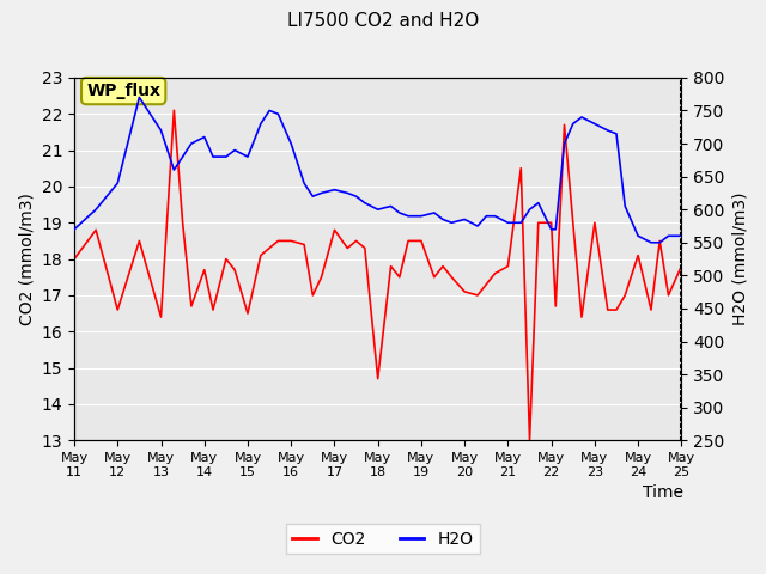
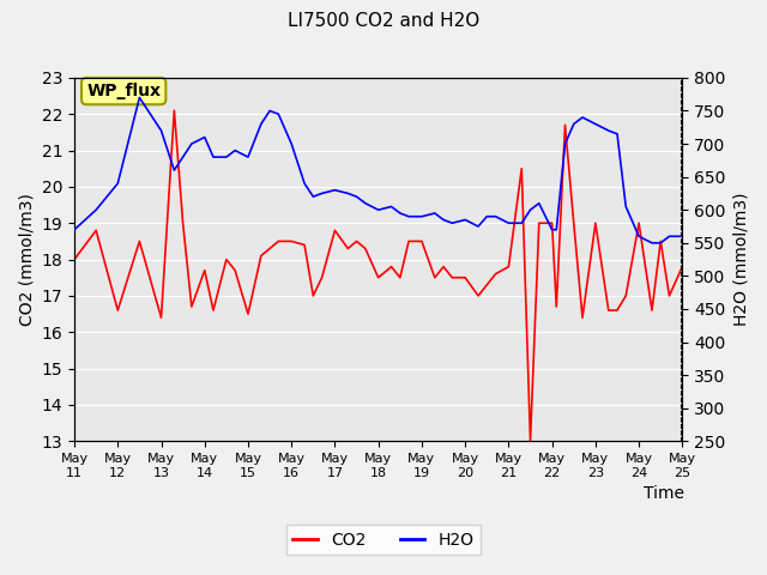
CO2/May 18: 14.7 -> 17.5
CO2/May 20: 17.1 -> 17.5
CO2/May 24: 18.1 -> 19.0
